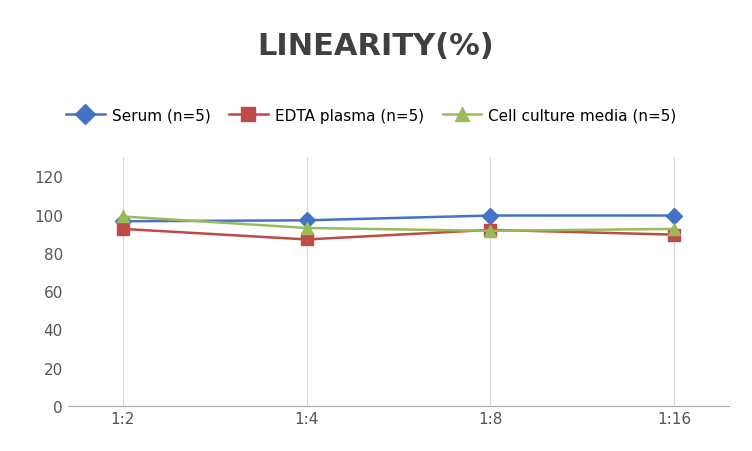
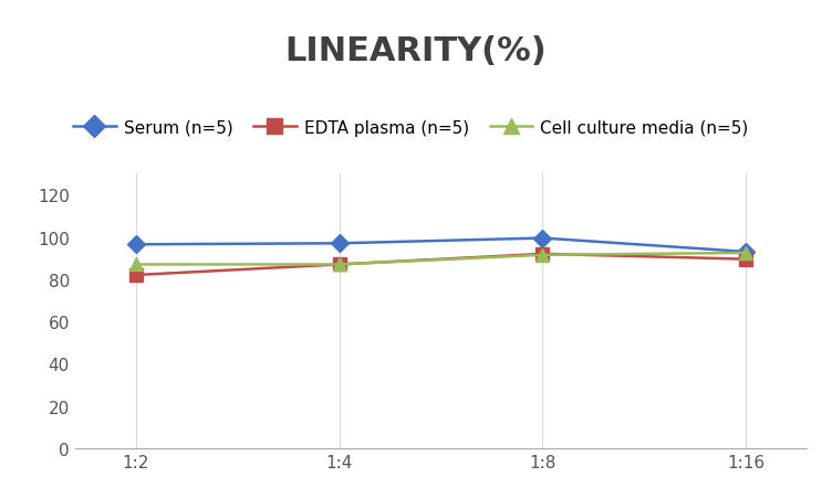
EDTA plasma (n=5)/1:2: 92 -> 82
Cell culture media (n=5)/1:2: 99 -> 87
Cell culture media (n=5)/1:4: 93 -> 87
Serum (n=5)/1:16: 100 -> 93
